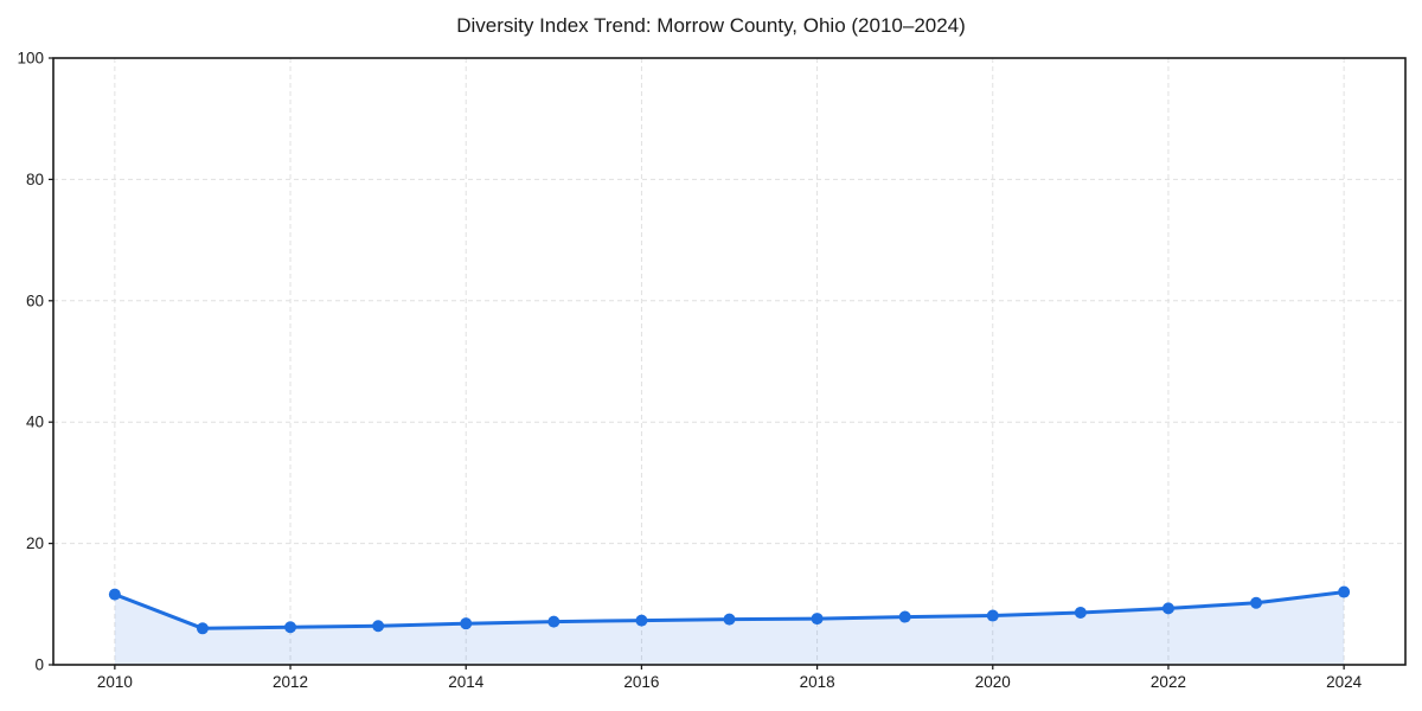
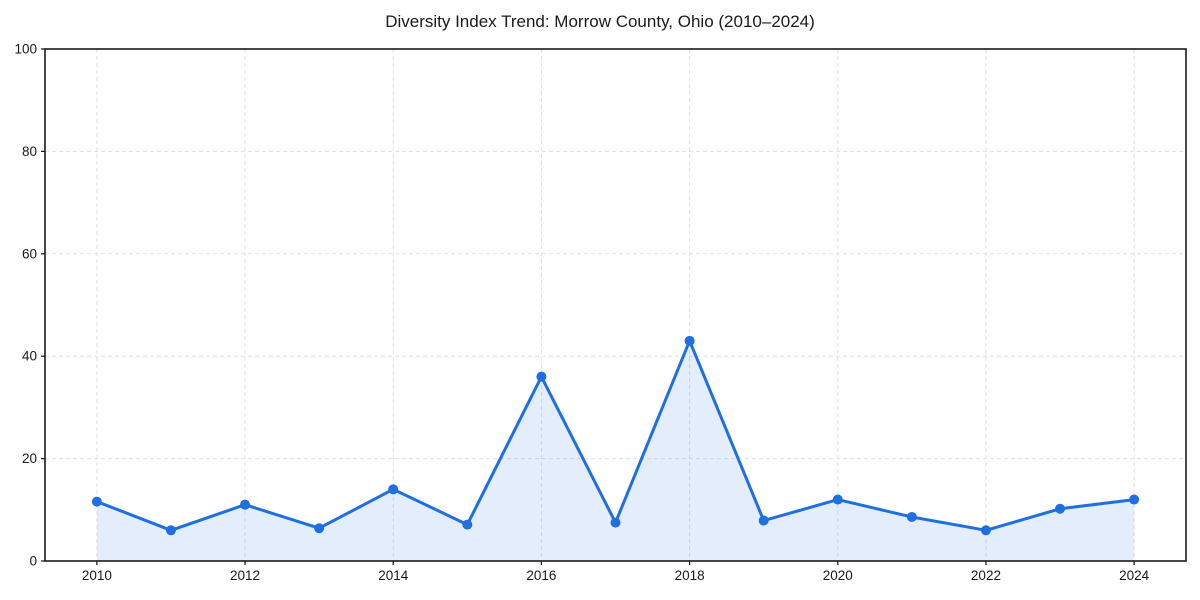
2012: 6 -> 11
2014: 7 -> 14
2016: 7 -> 36
2018: 8 -> 43
2020: 8 -> 12
2022: 9 -> 6
